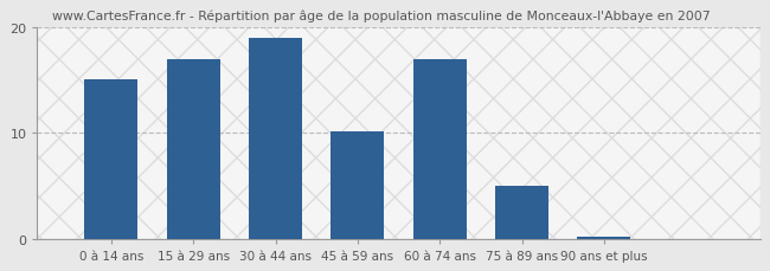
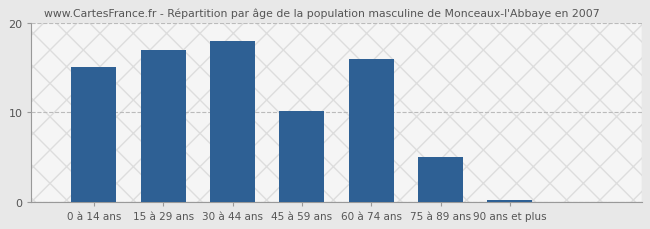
30 à 44 ans: 19.0 -> 18.0
60 à 74 ans: 17.0 -> 16.0
